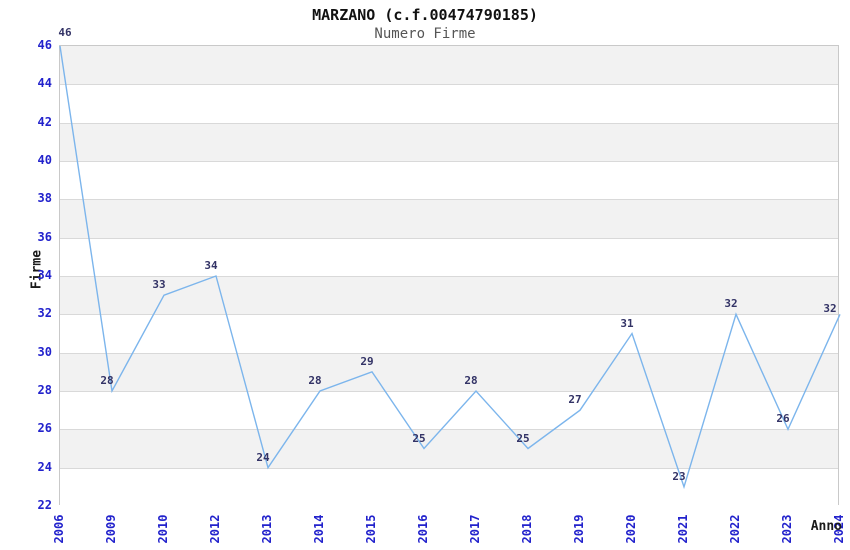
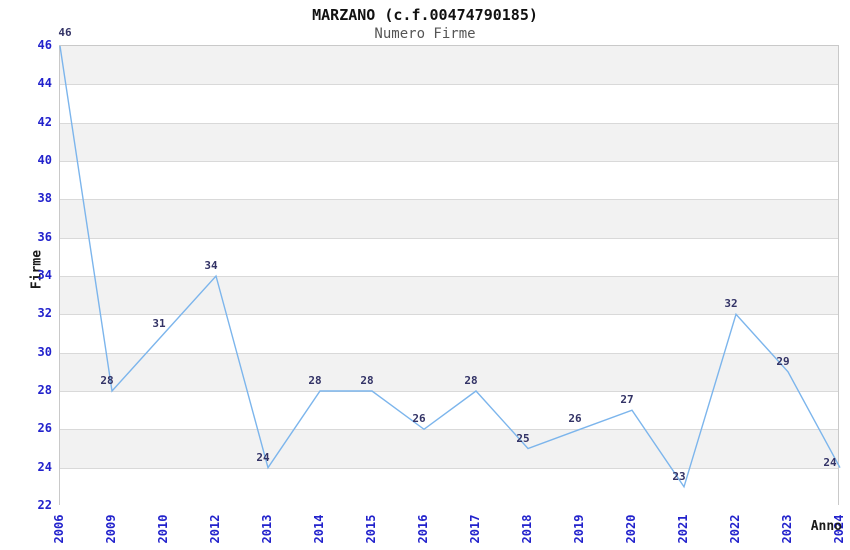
2010: 33 -> 31
2015: 29 -> 28
2016: 25 -> 26
2019: 27 -> 26
2020: 31 -> 27
2023: 26 -> 29
2024: 32 -> 24
